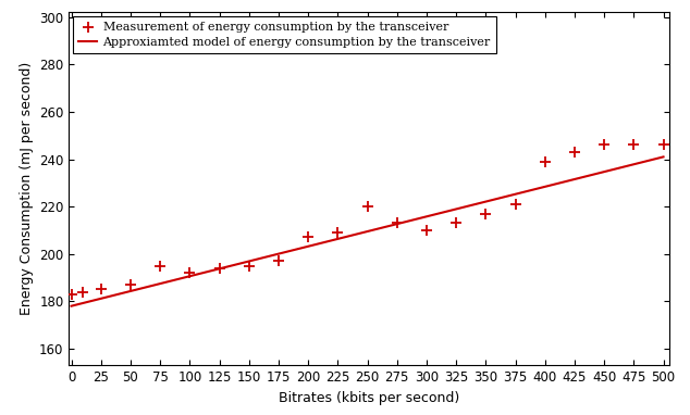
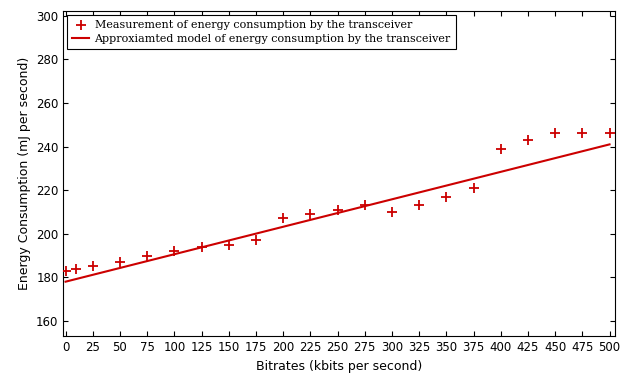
75: 195 -> 190
250: 220 -> 211
